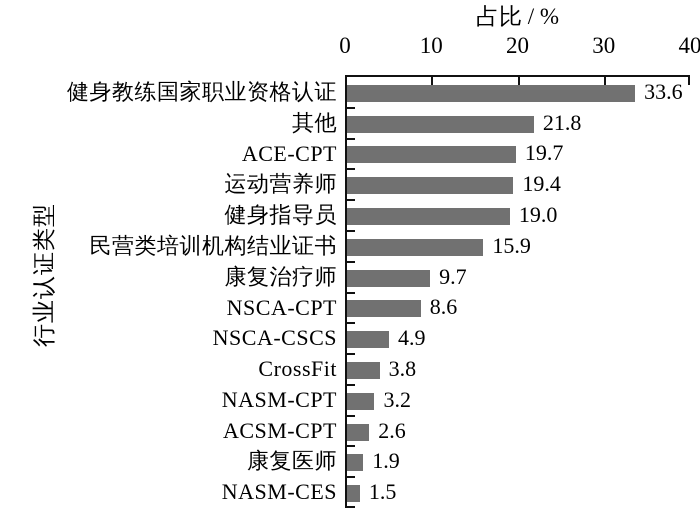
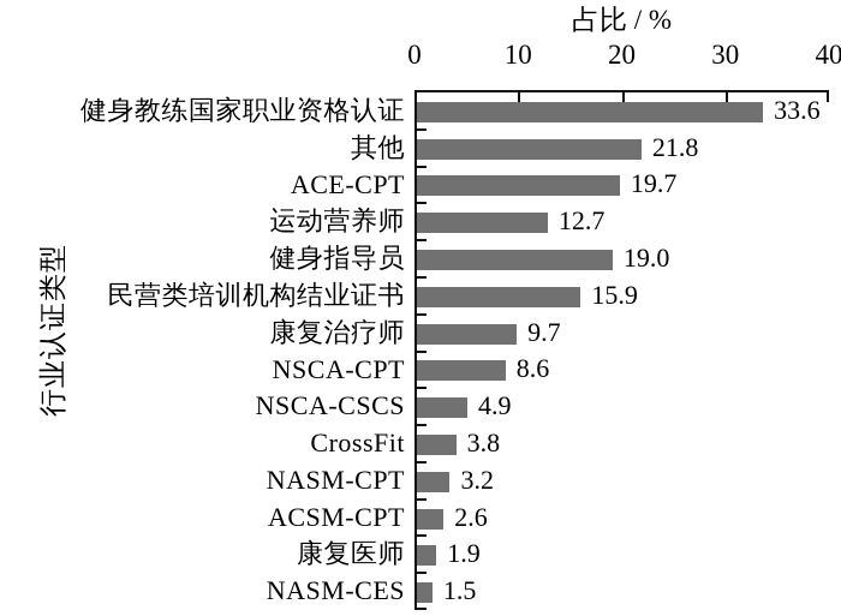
运动营养师: 19.4 -> 12.7
